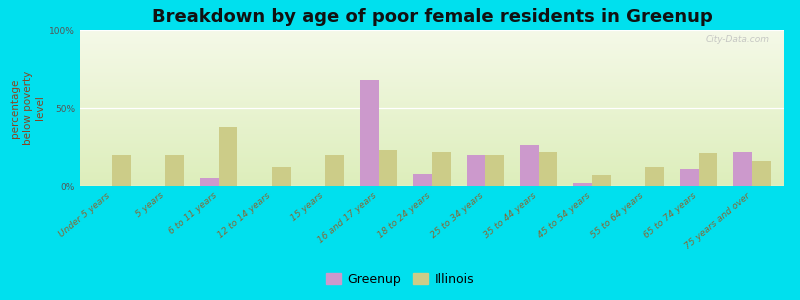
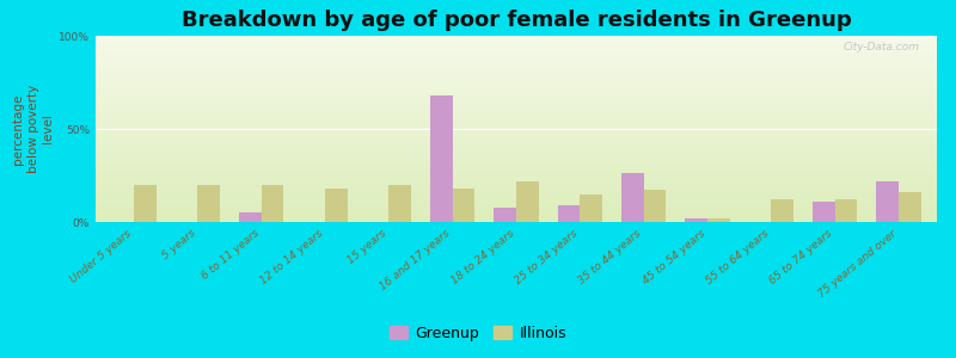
Illinois/6 to 11 years: 38% -> 20%
Illinois/12 to 14 years: 12% -> 18%
Illinois/16 and 17 years: 23% -> 18%
Greenup/25 to 34 years: 20% -> 9%
Illinois/25 to 34 years: 20% -> 15%
Illinois/35 to 44 years: 22% -> 17%
Illinois/45 to 54 years: 7% -> 2%
Illinois/65 to 74 years: 21% -> 12%
